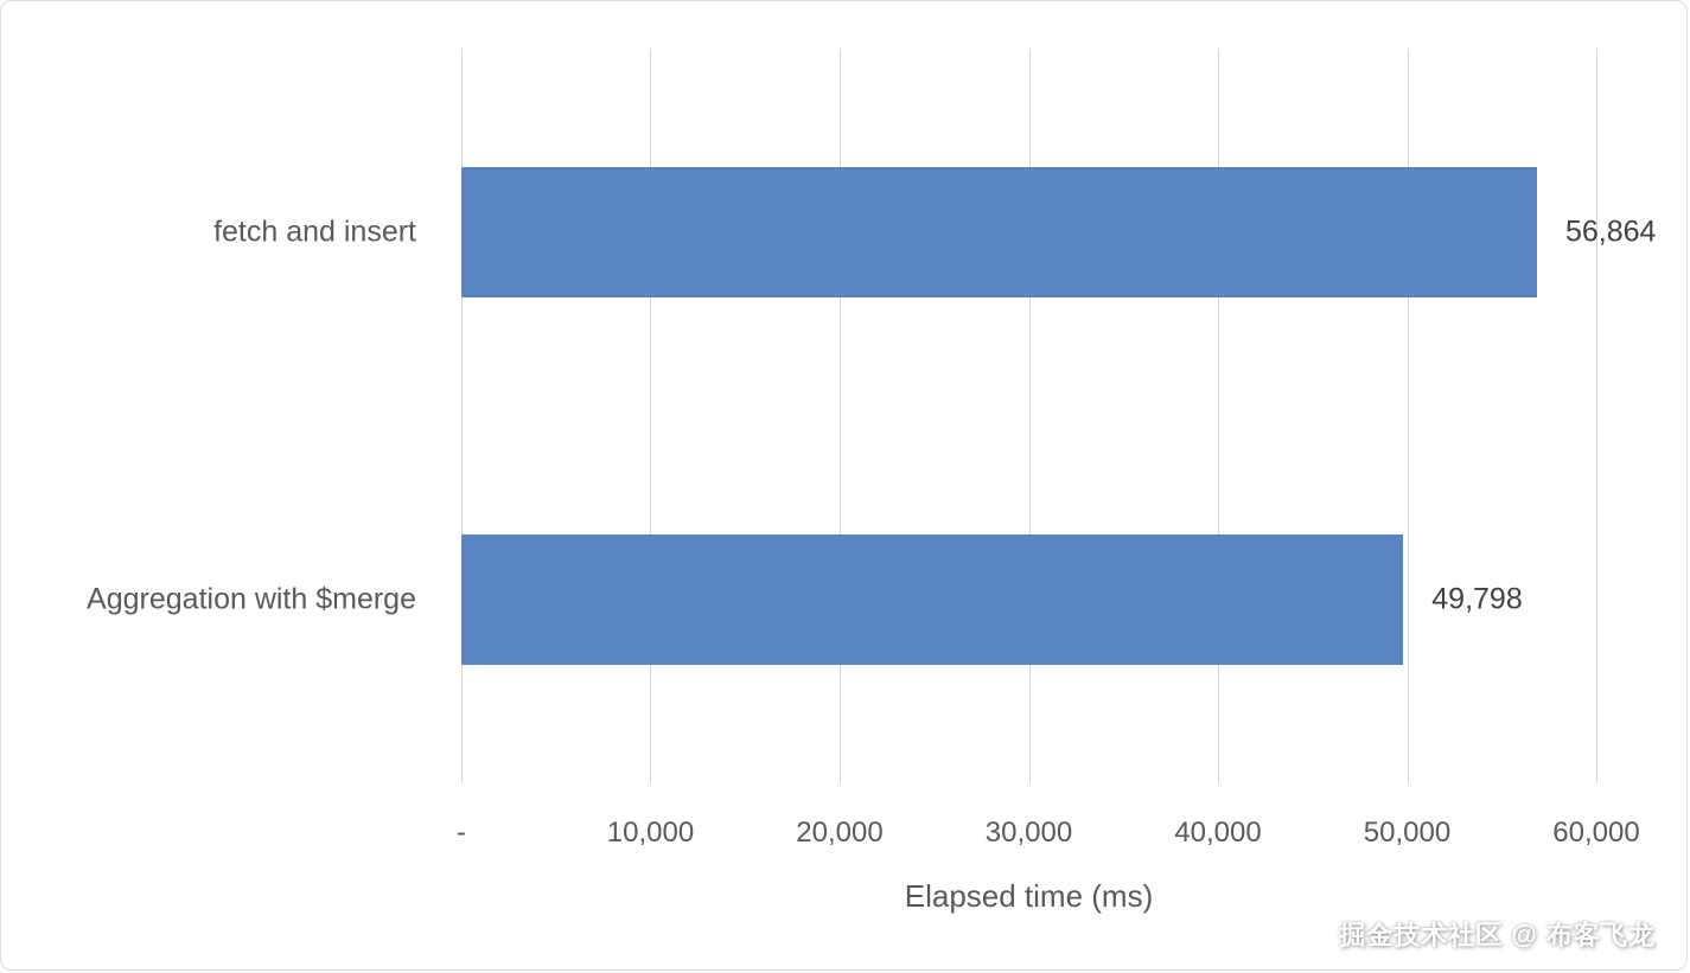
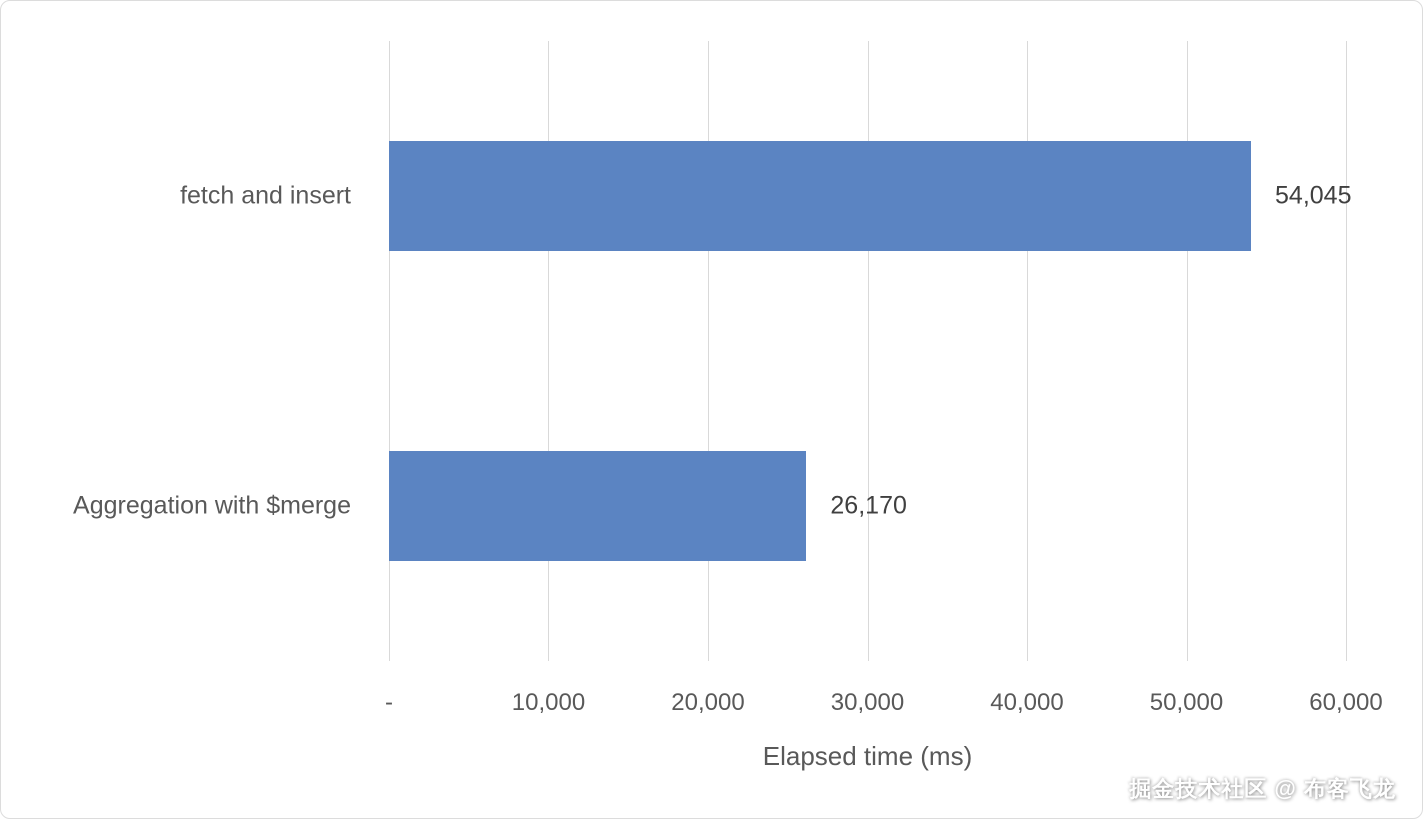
fetch and insert: 56,864 -> 54,045
Aggregation with $merge: 49,798 -> 26,170
